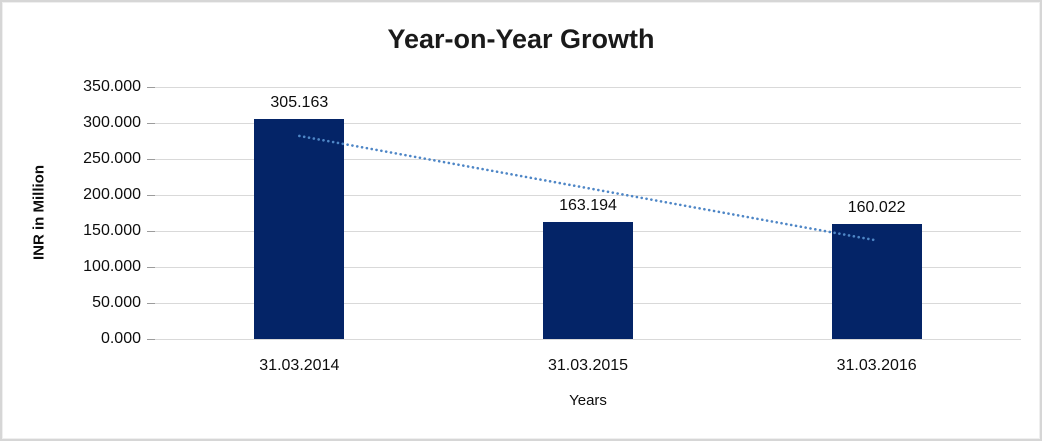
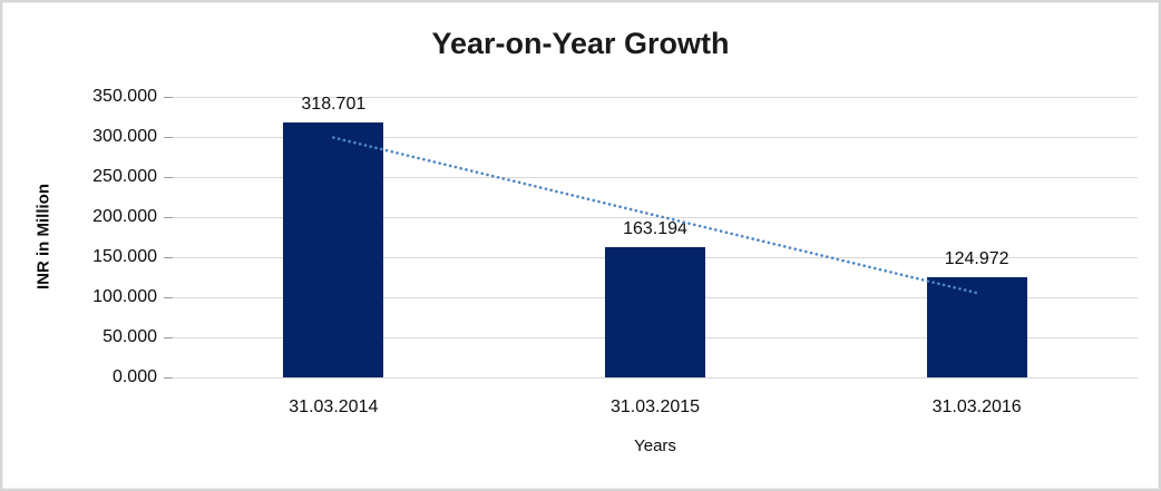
31.03.2014: 305.163 -> 318.701
31.03.2016: 160.022 -> 124.972
